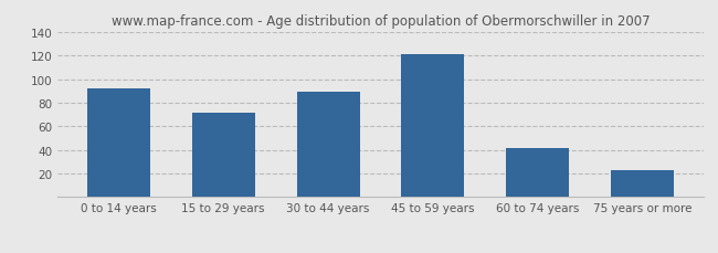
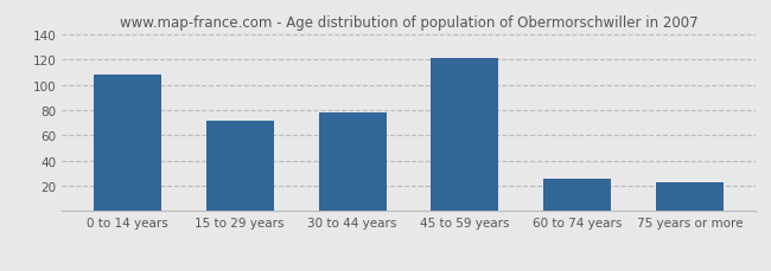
0 to 14 years: 92 -> 108
30 to 44 years: 89 -> 78
60 to 74 years: 42 -> 26
